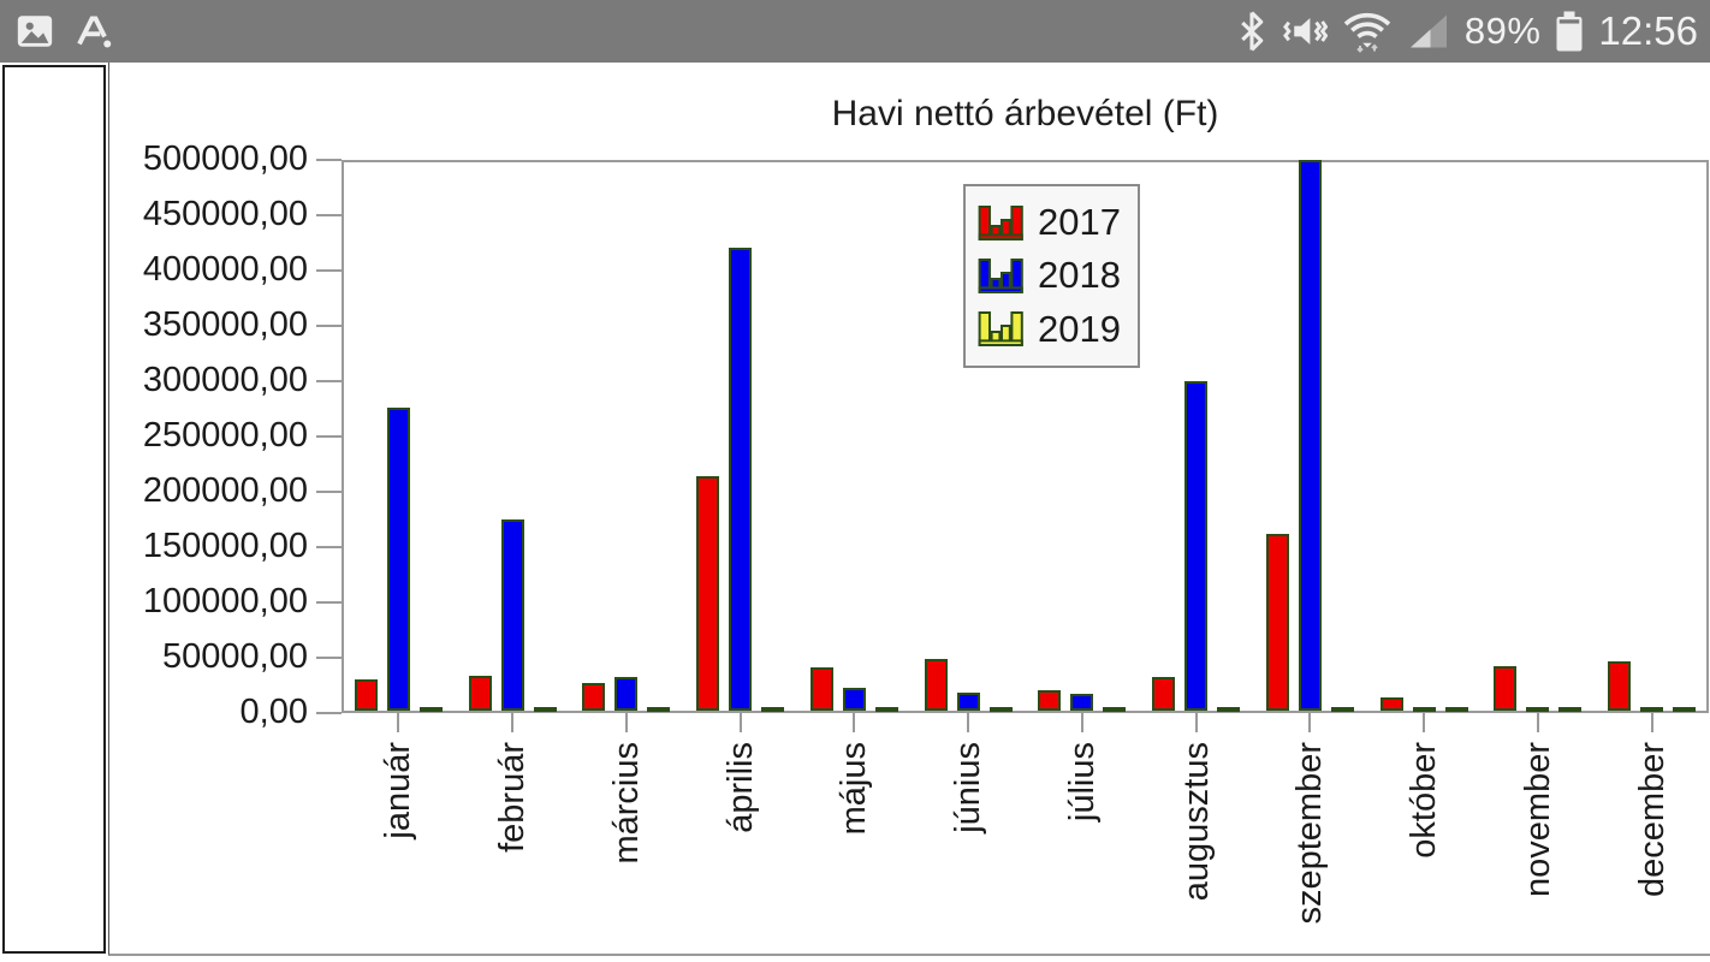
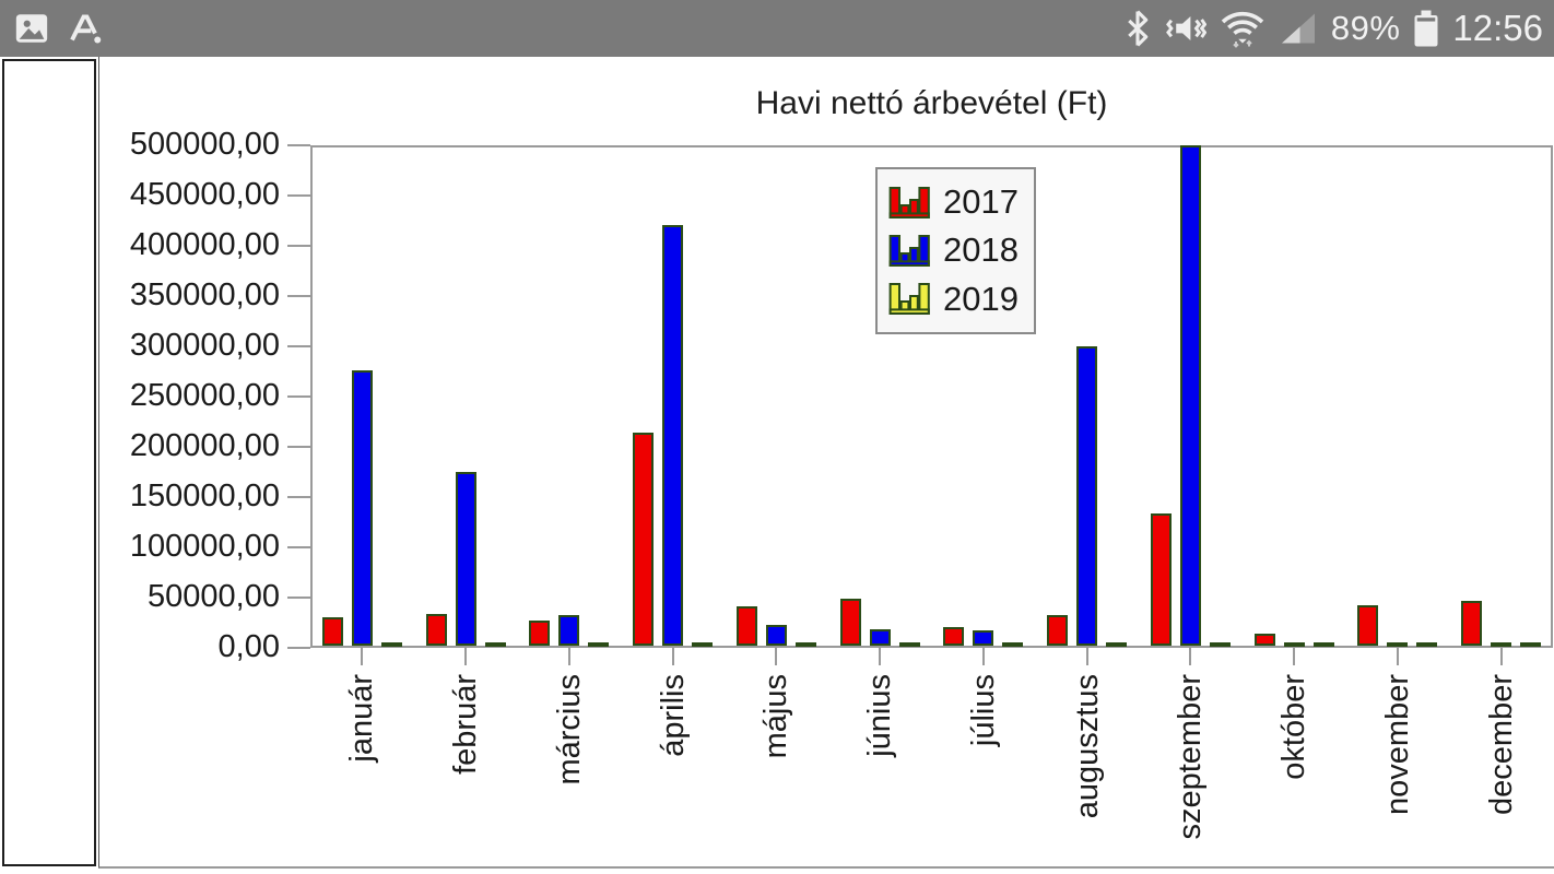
2017/szeptember: 160000 -> 130000
